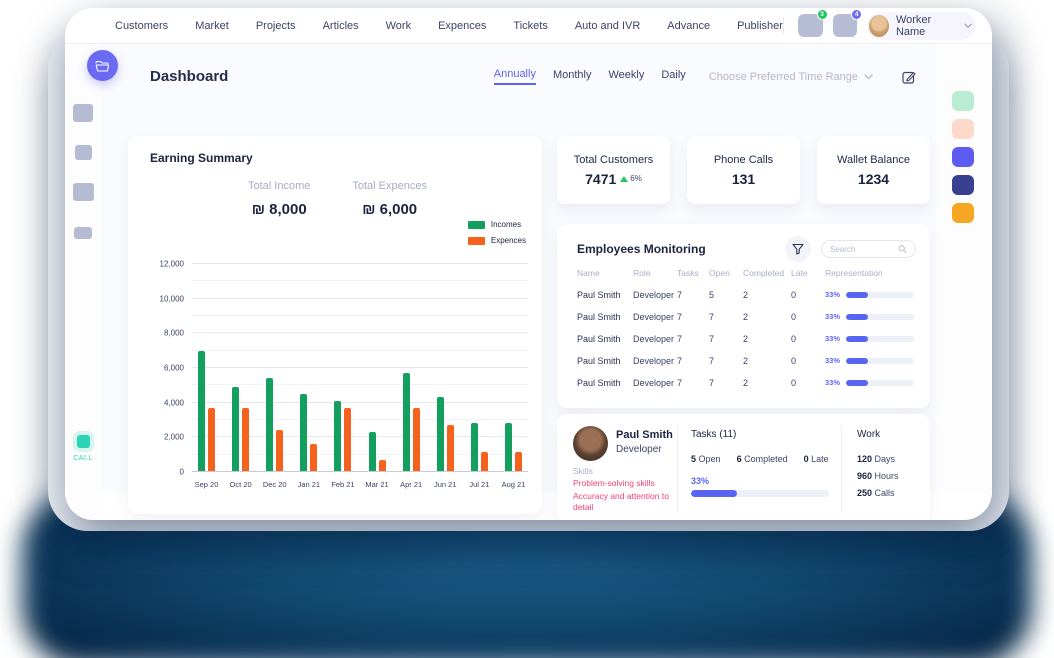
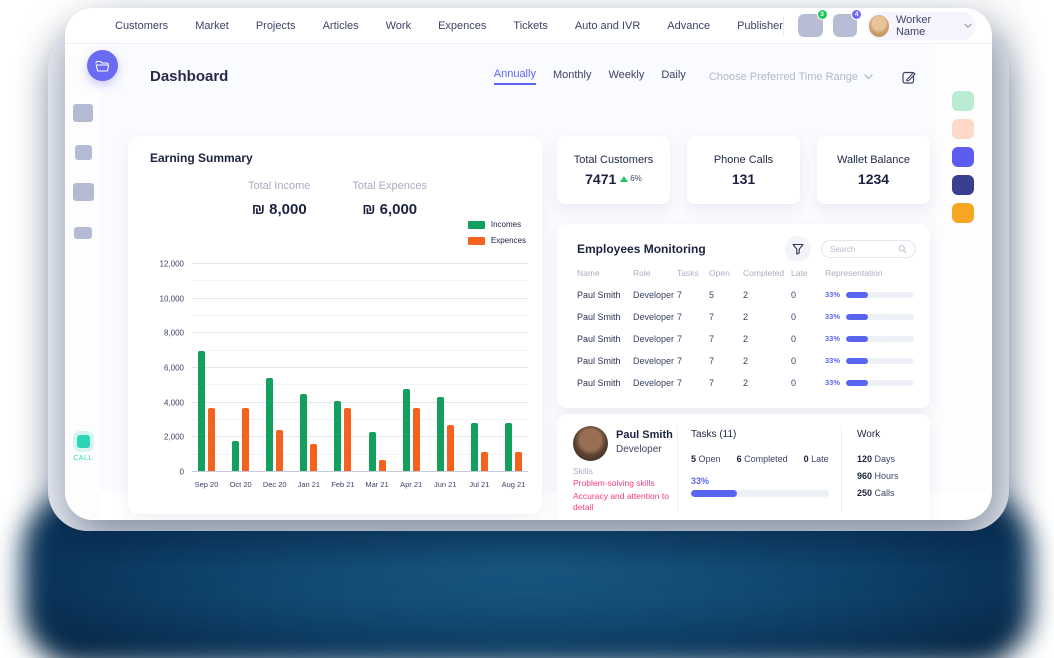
Incomes/Oct 20: 4900 -> 1800
Incomes/Apr 21: 5700 -> 4800
